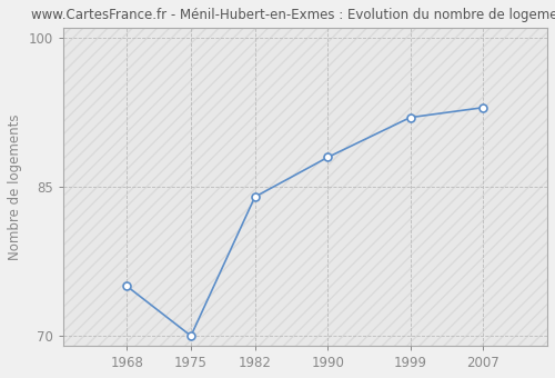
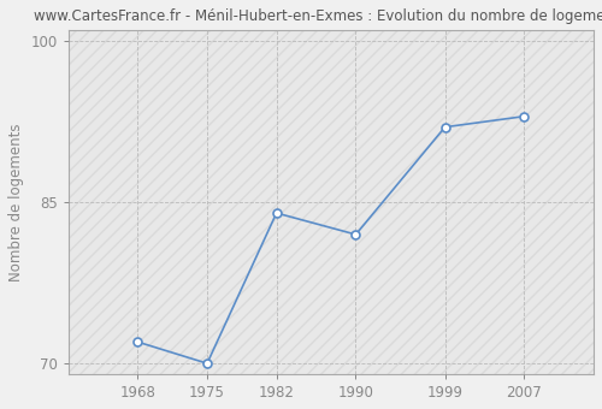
1968: 75 -> 72
1990: 88 -> 82
